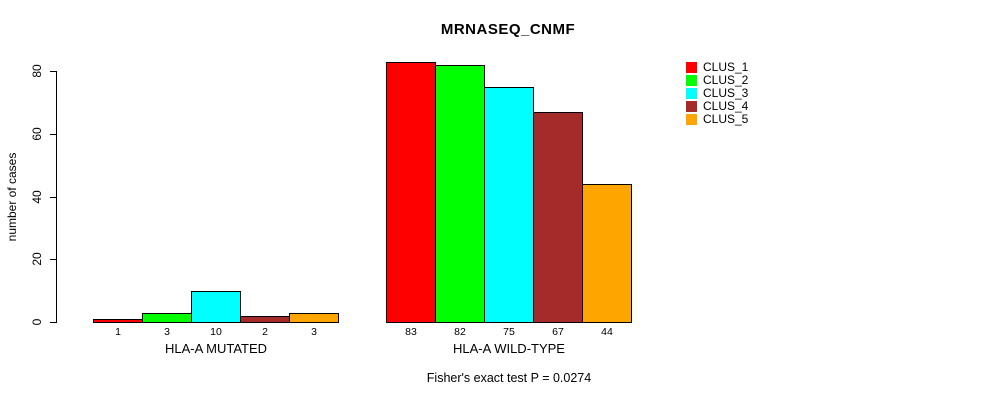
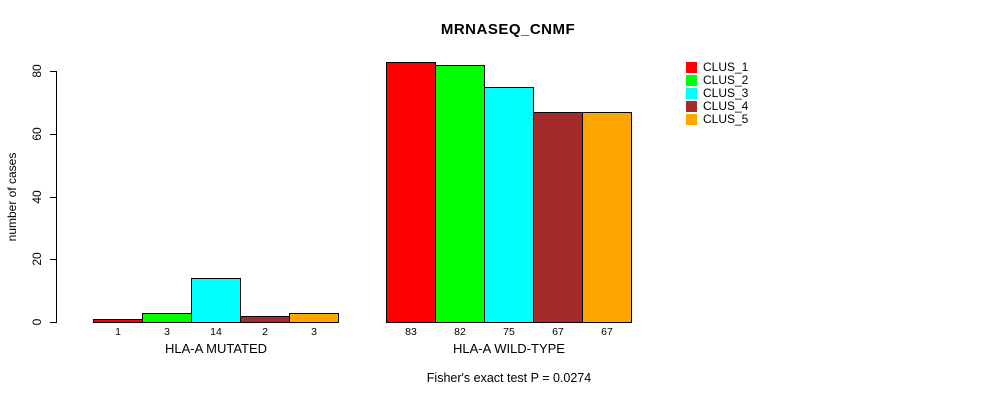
CLUS_3/HLA-A MUTATED: 10 -> 14
CLUS_5/HLA-A WILD-TYPE: 44 -> 67
